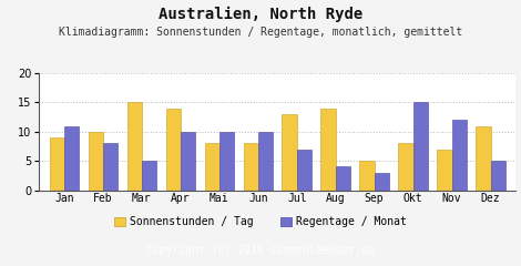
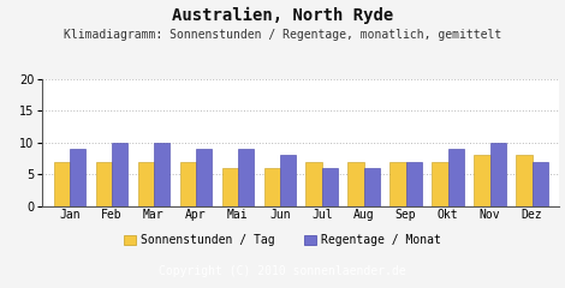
Sonnenstunden / Tag/Jan: 9 -> 7
Regentage / Monat/Jan: 11 -> 9
Sonnenstunden / Tag/Feb: 10 -> 7
Regentage / Monat/Feb: 8 -> 10
Sonnenstunden / Tag/Mar: 15 -> 7
Regentage / Monat/Mar: 5 -> 10
Sonnenstunden / Tag/Apr: 14 -> 7
Regentage / Monat/Apr: 10 -> 9
Sonnenstunden / Tag/Mai: 8 -> 6
Regentage / Monat/Mai: 10 -> 9
Sonnenstunden / Tag/Jun: 8 -> 6
Regentage / Monat/Jun: 10 -> 8
Sonnenstunden / Tag/Jul: 13 -> 7
Regentage / Monat/Jul: 7 -> 6
Sonnenstunden / Tag/Aug: 14 -> 7
Regentage / Monat/Aug: 4 -> 6
Sonnenstunden / Tag/Sep: 5 -> 7
Regentage / Monat/Sep: 3 -> 7
Sonnenstunden / Tag/Okt: 8 -> 7
Regentage / Monat/Okt: 15 -> 9
Sonnenstunden / Tag/Nov: 7 -> 8
Regentage / Monat/Nov: 12 -> 10
Sonnenstunden / Tag/Dez: 11 -> 8
Regentage / Monat/Dez: 5 -> 7
